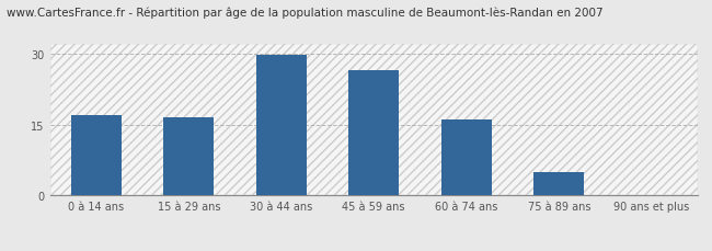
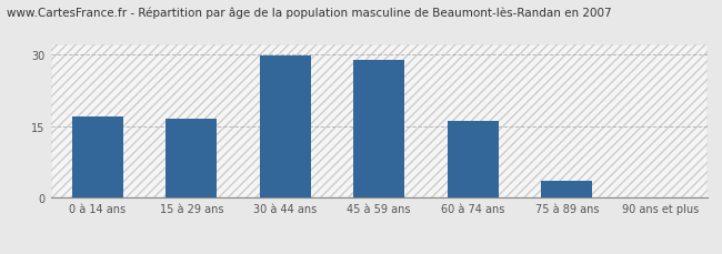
45 à 59 ans: 26.5 -> 28.8
75 à 89 ans: 5.0 -> 3.5
